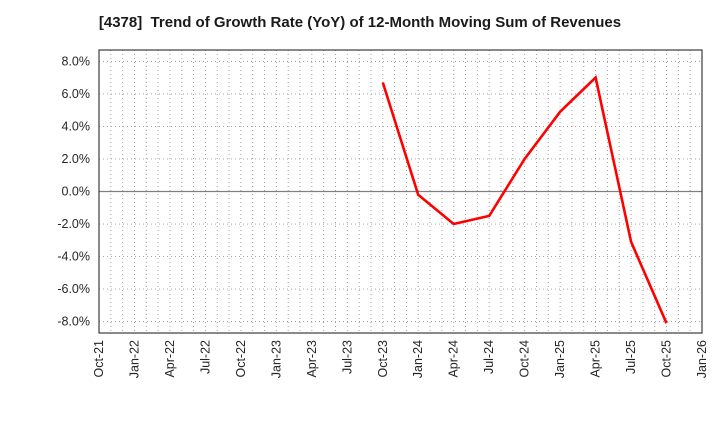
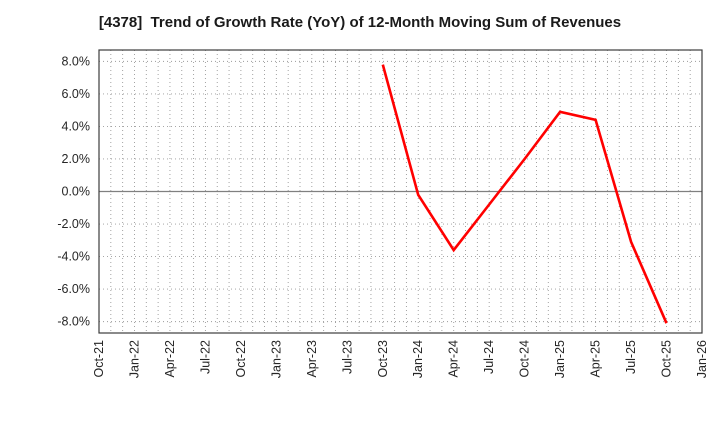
Oct-23: 6.7% -> 7.8%
Apr-24: -2.0% -> -3.6%
Jul-24: -1.5% -> -0.8%
Apr-25: 7.0% -> 4.4%
